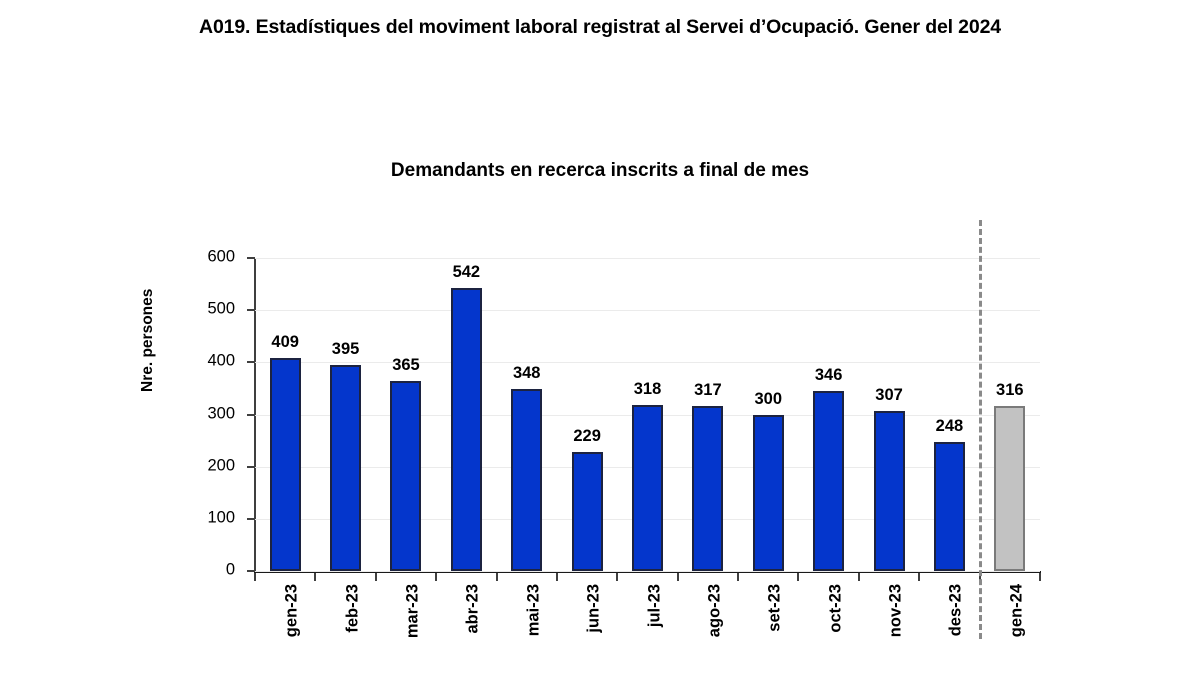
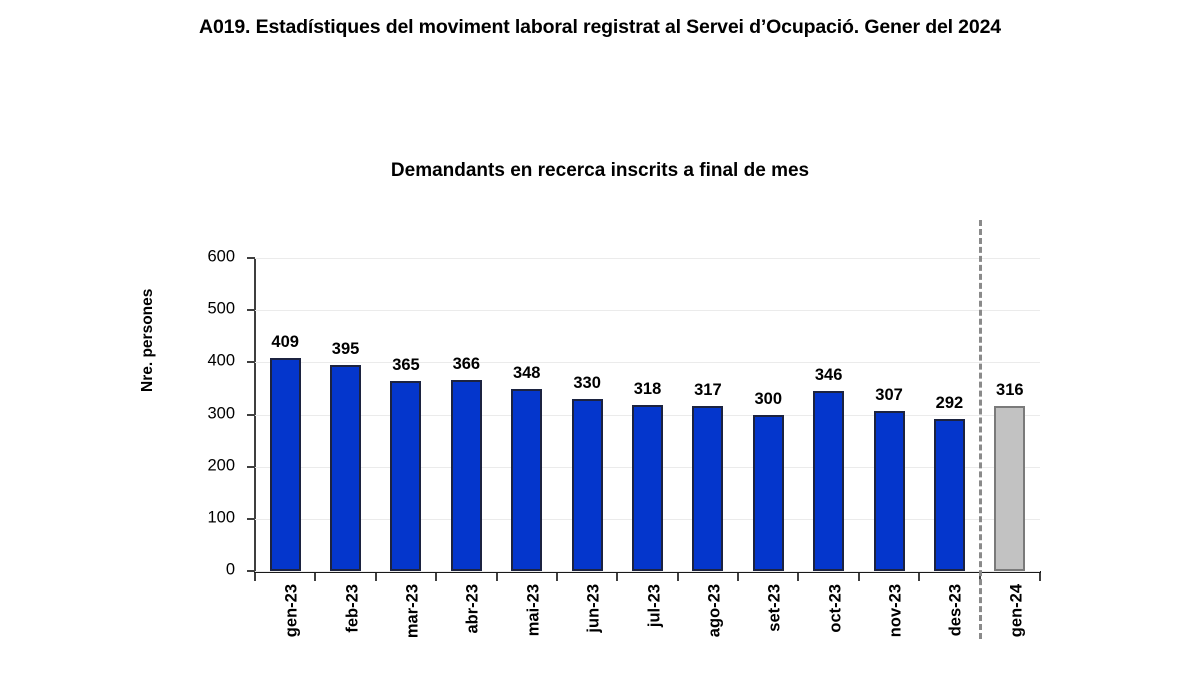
abr-23: 542 -> 366
jun-23: 229 -> 330
des-23: 248 -> 292
